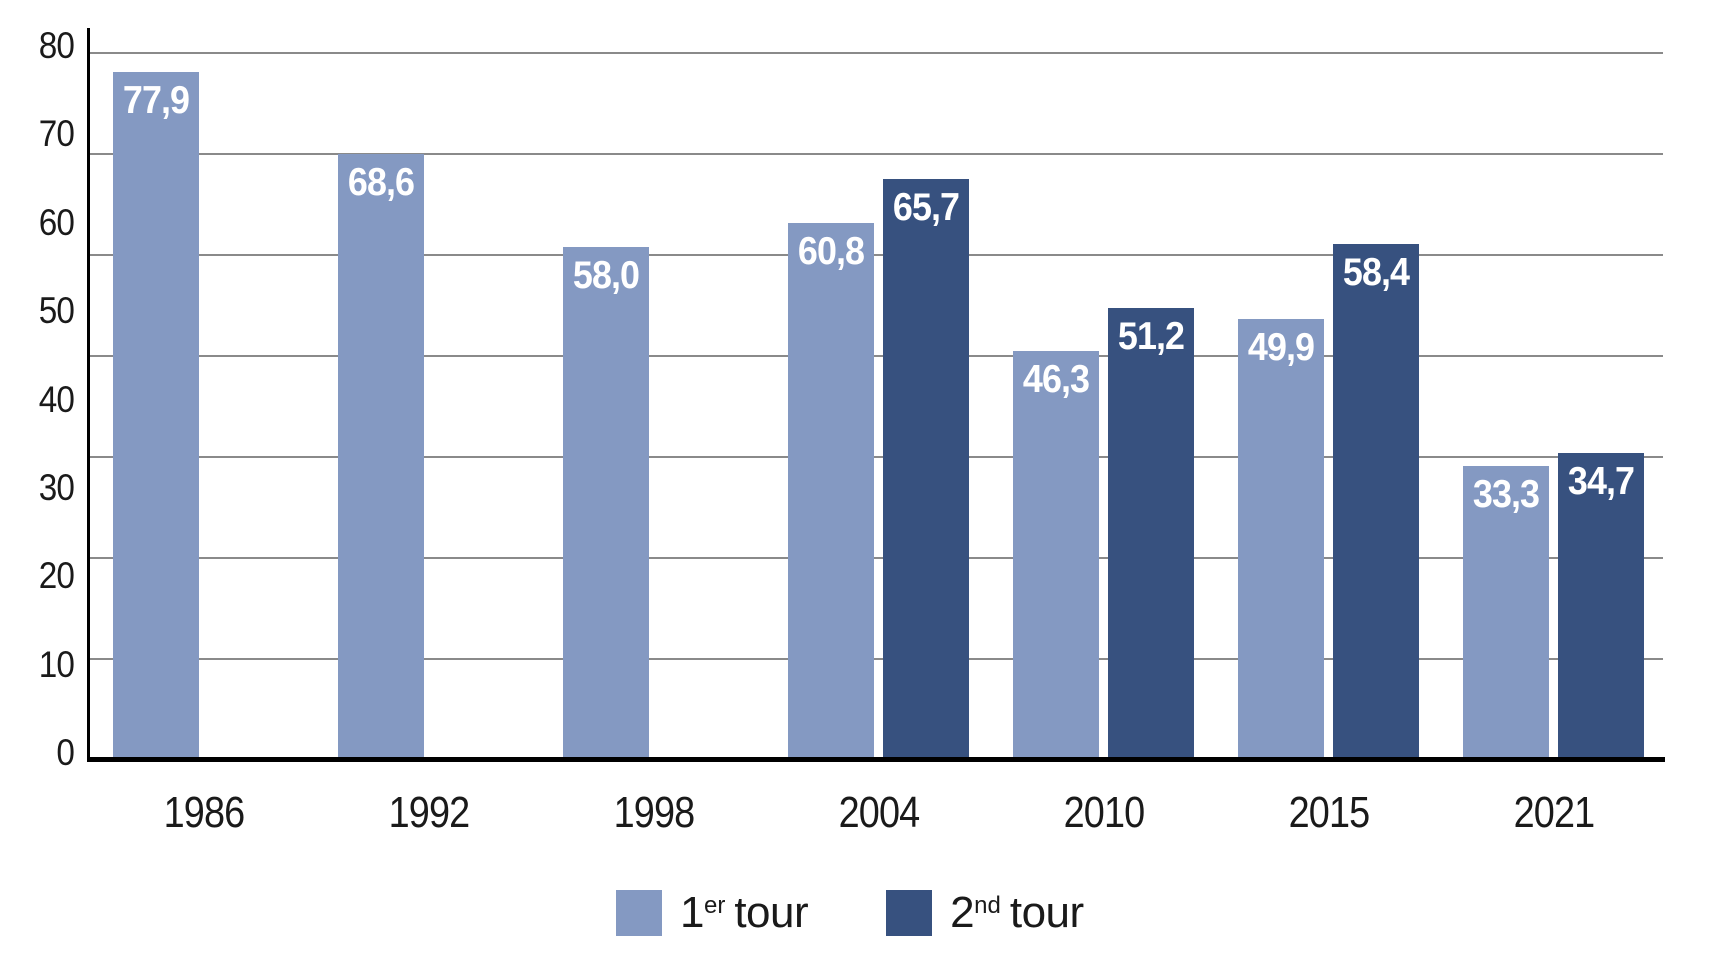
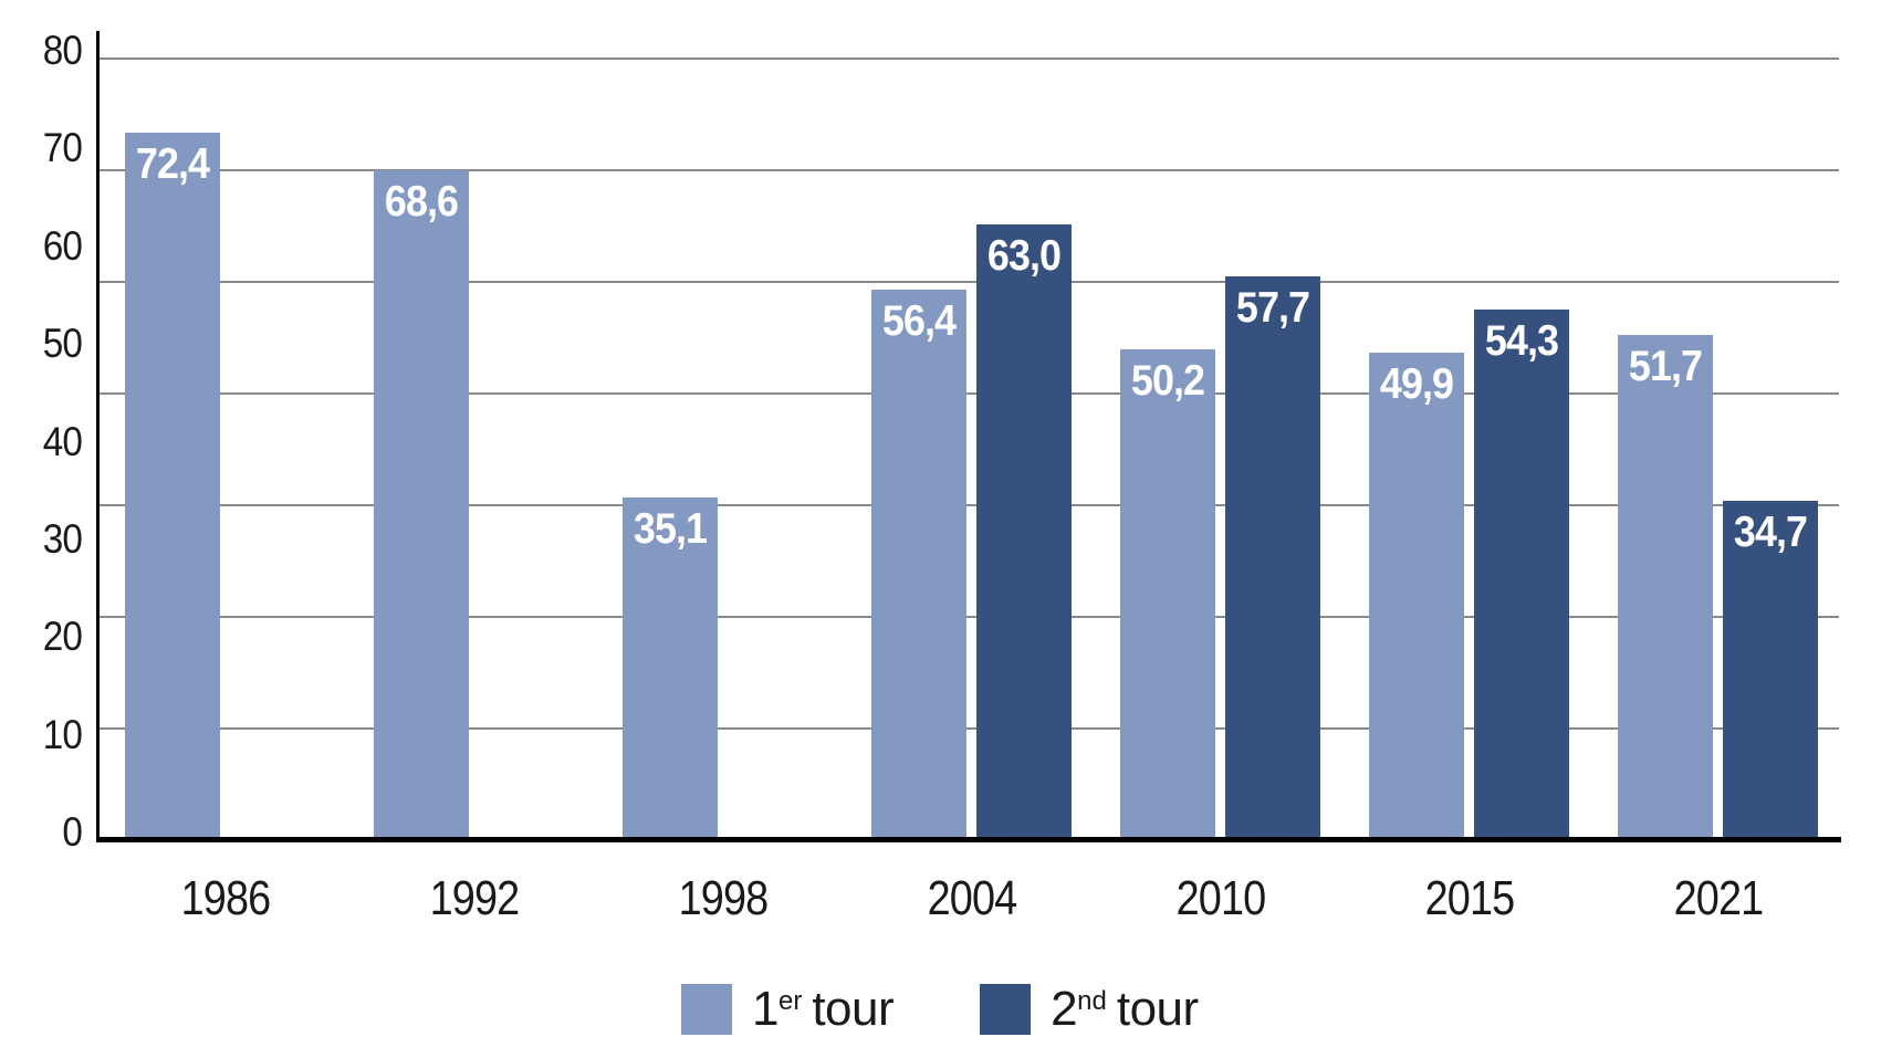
1er tour/1986: 77,9 -> 72,4
1er tour/1998: 58,0 -> 35,1
1er tour/2004: 60,8 -> 56,4
2nd tour/2004: 65,7 -> 63,0
1er tour/2010: 46,3 -> 50,2
2nd tour/2010: 51,2 -> 57,7
2nd tour/2015: 58,4 -> 54,3
1er tour/2021: 33,3 -> 51,7
